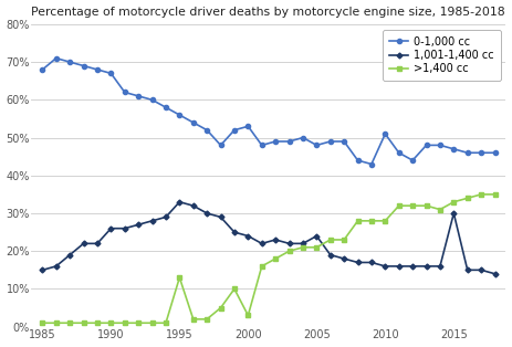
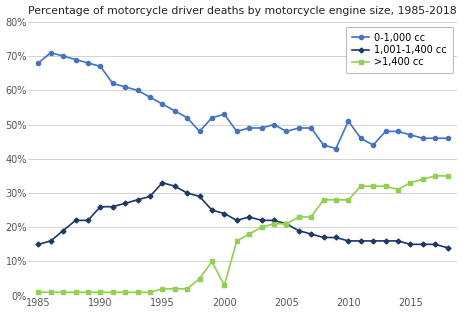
>1,400 cc/1995: 13% -> 2%
1,001-1,400 cc/2005: 24% -> 21%
1,001-1,400 cc/2015: 30% -> 15%
